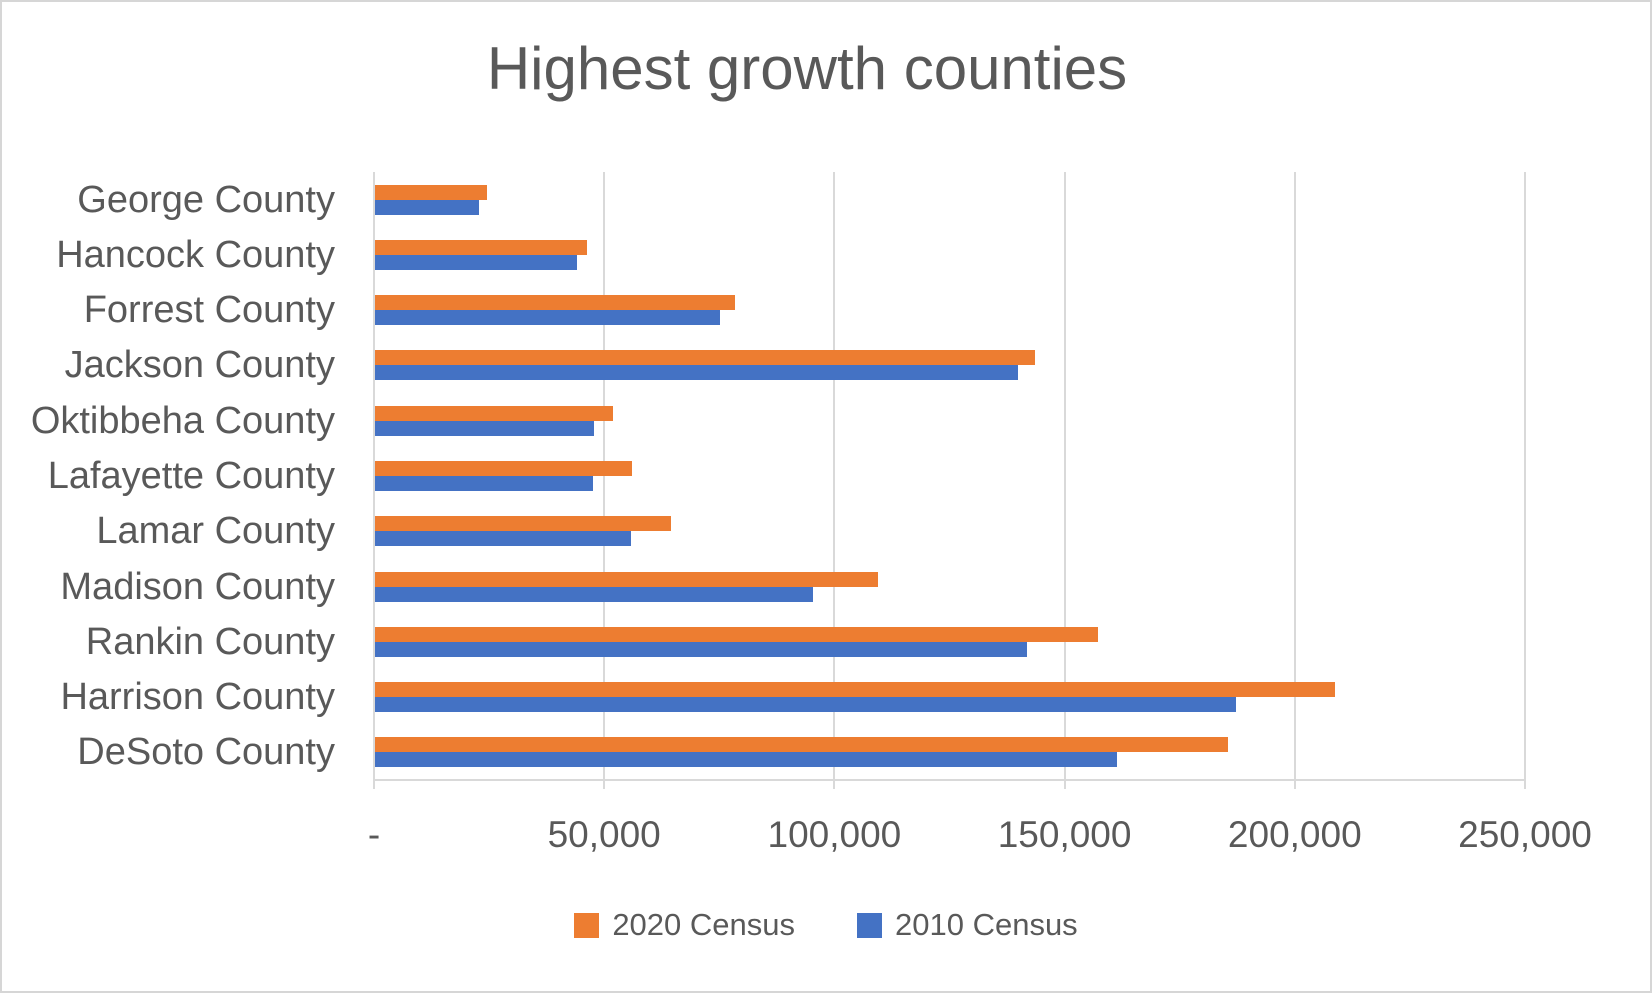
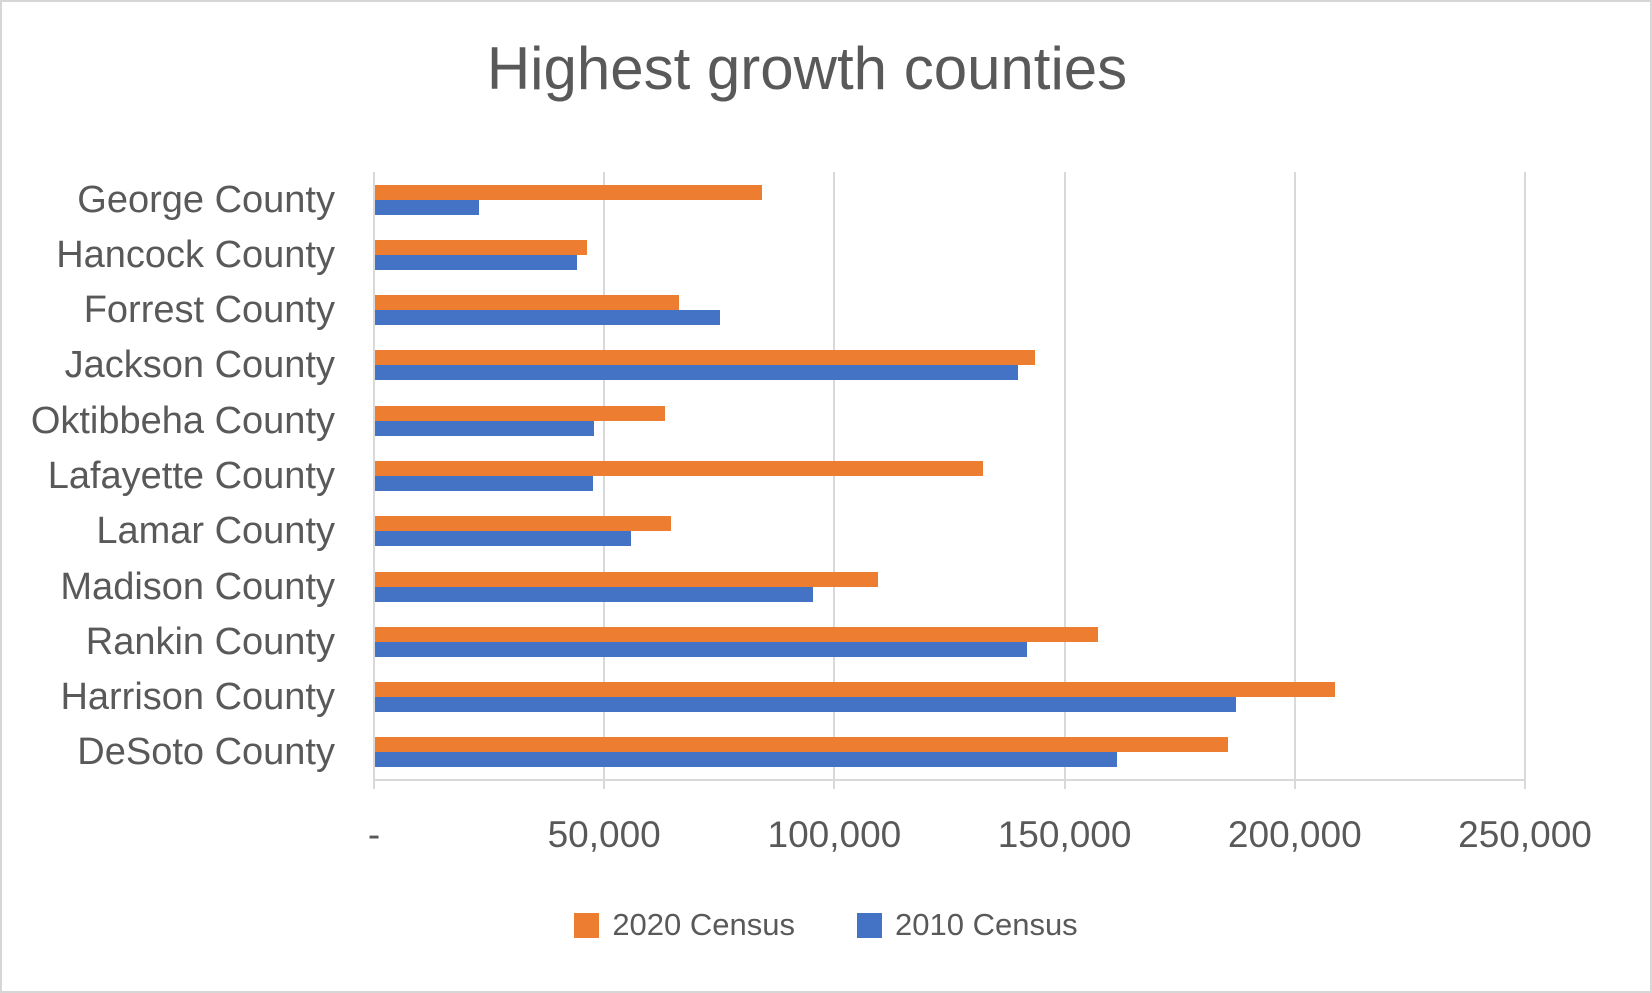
2020 Census/George County: 24000 -> 84000
2020 Census/Forrest County: 78000 -> 66000
2020 Census/Oktibbeha County: 52000 -> 63000
2020 Census/Lafayette County: 56000 -> 132000
